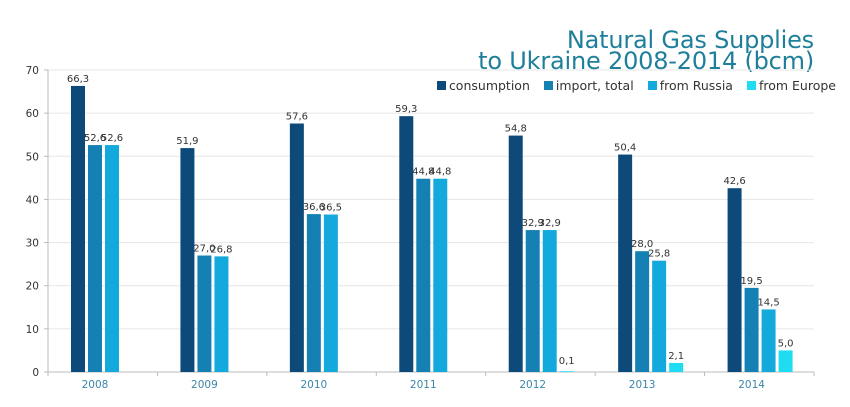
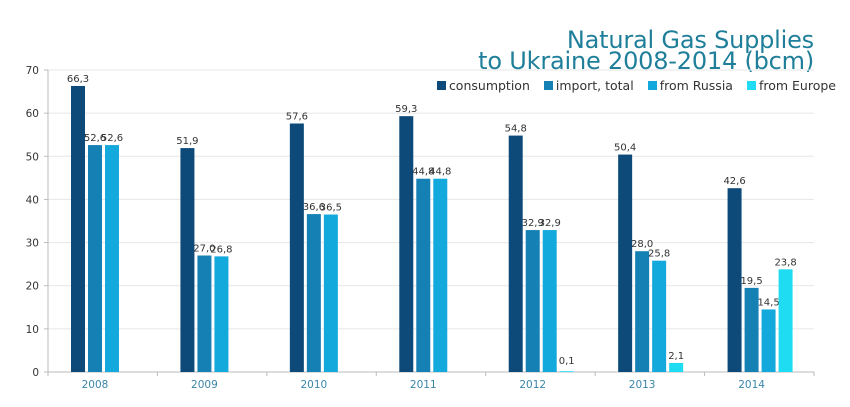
from Europe/2014: 5,0 -> 23,8
